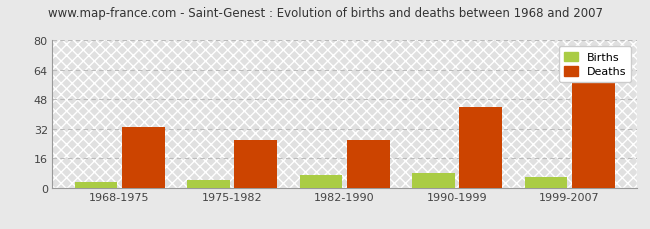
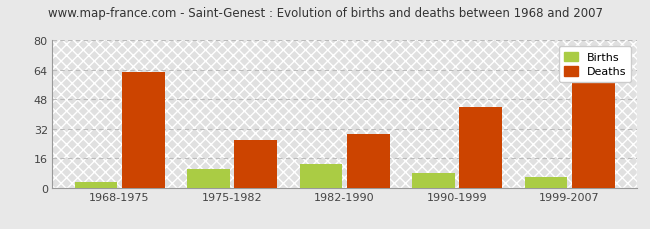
Deaths/1968-1975: 33 -> 63
Births/1975-1982: 4 -> 10
Births/1982-1990: 7 -> 13
Deaths/1982-1990: 26 -> 29
